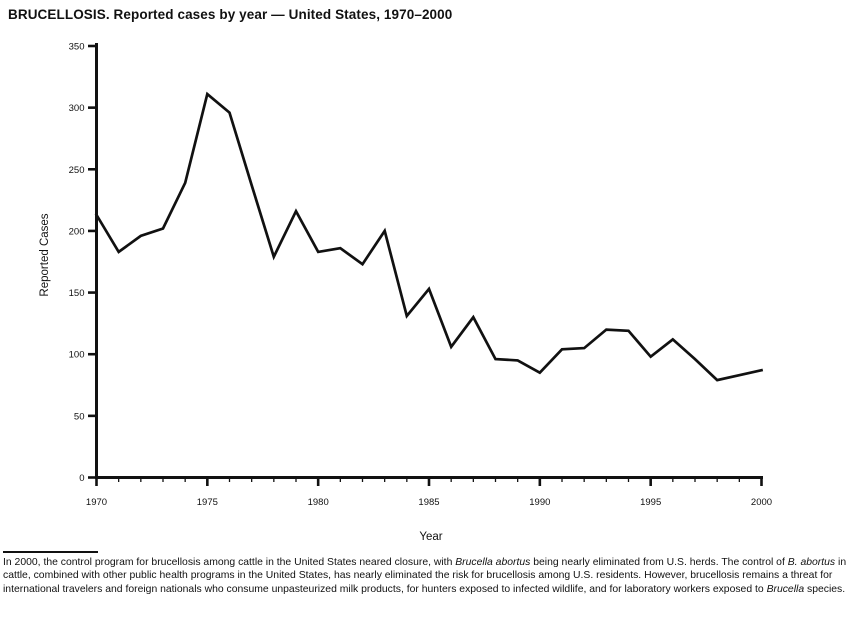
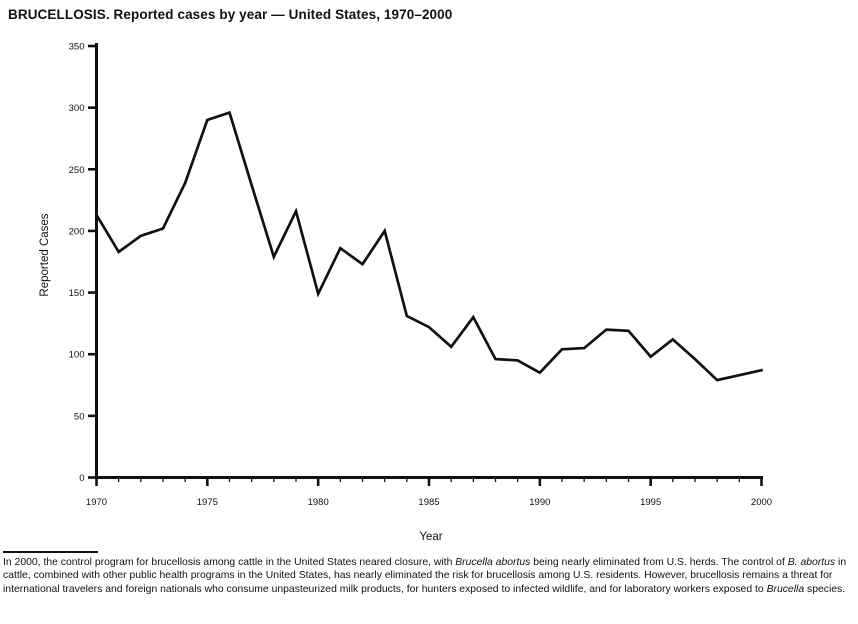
1975: 311 -> 290
1980: 183 -> 149
1985: 153 -> 122
